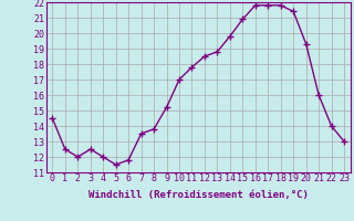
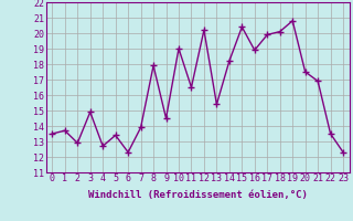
0: 14.5 -> 13.5
1: 12.5 -> 13.7
2: 12.0 -> 12.9
3: 12.5 -> 14.9
4: 12.0 -> 12.7
5: 11.5 -> 13.4
6: 11.8 -> 12.3
7: 13.5 -> 13.9
8: 13.8 -> 17.9
9: 15.2 -> 14.5
10: 17.0 -> 19.0
11: 17.8 -> 16.5
12: 18.5 -> 20.2
13: 18.8 -> 15.4
14: 19.8 -> 18.2
15: 20.9 -> 20.4
16: 21.8 -> 18.9
17: 21.8 -> 19.9
18: 21.8 -> 20.1
19: 21.4 -> 20.8
20: 19.3 -> 17.5
21: 16.0 -> 16.9
22: 14.0 -> 13.5
23: 13.0 -> 12.3
